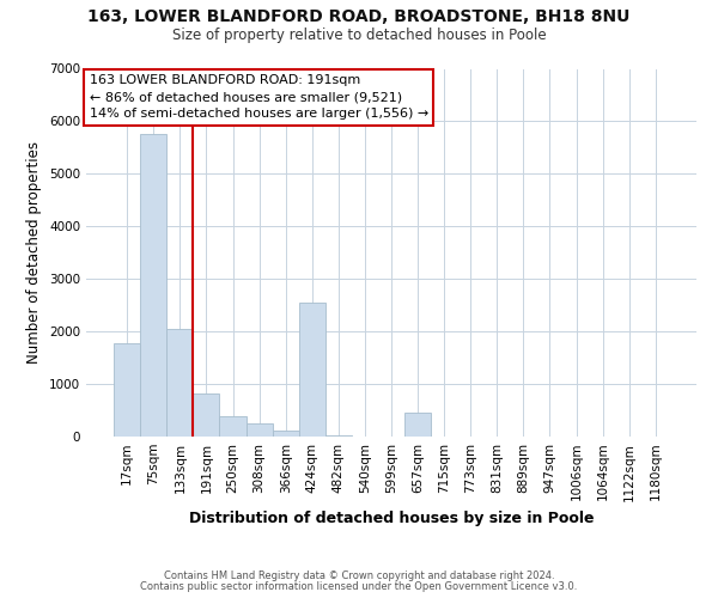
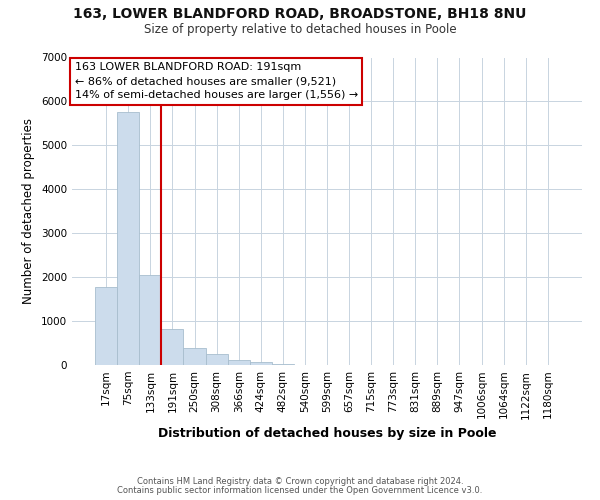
424sqm: 2550 -> 60
657sqm: 450 -> 0
